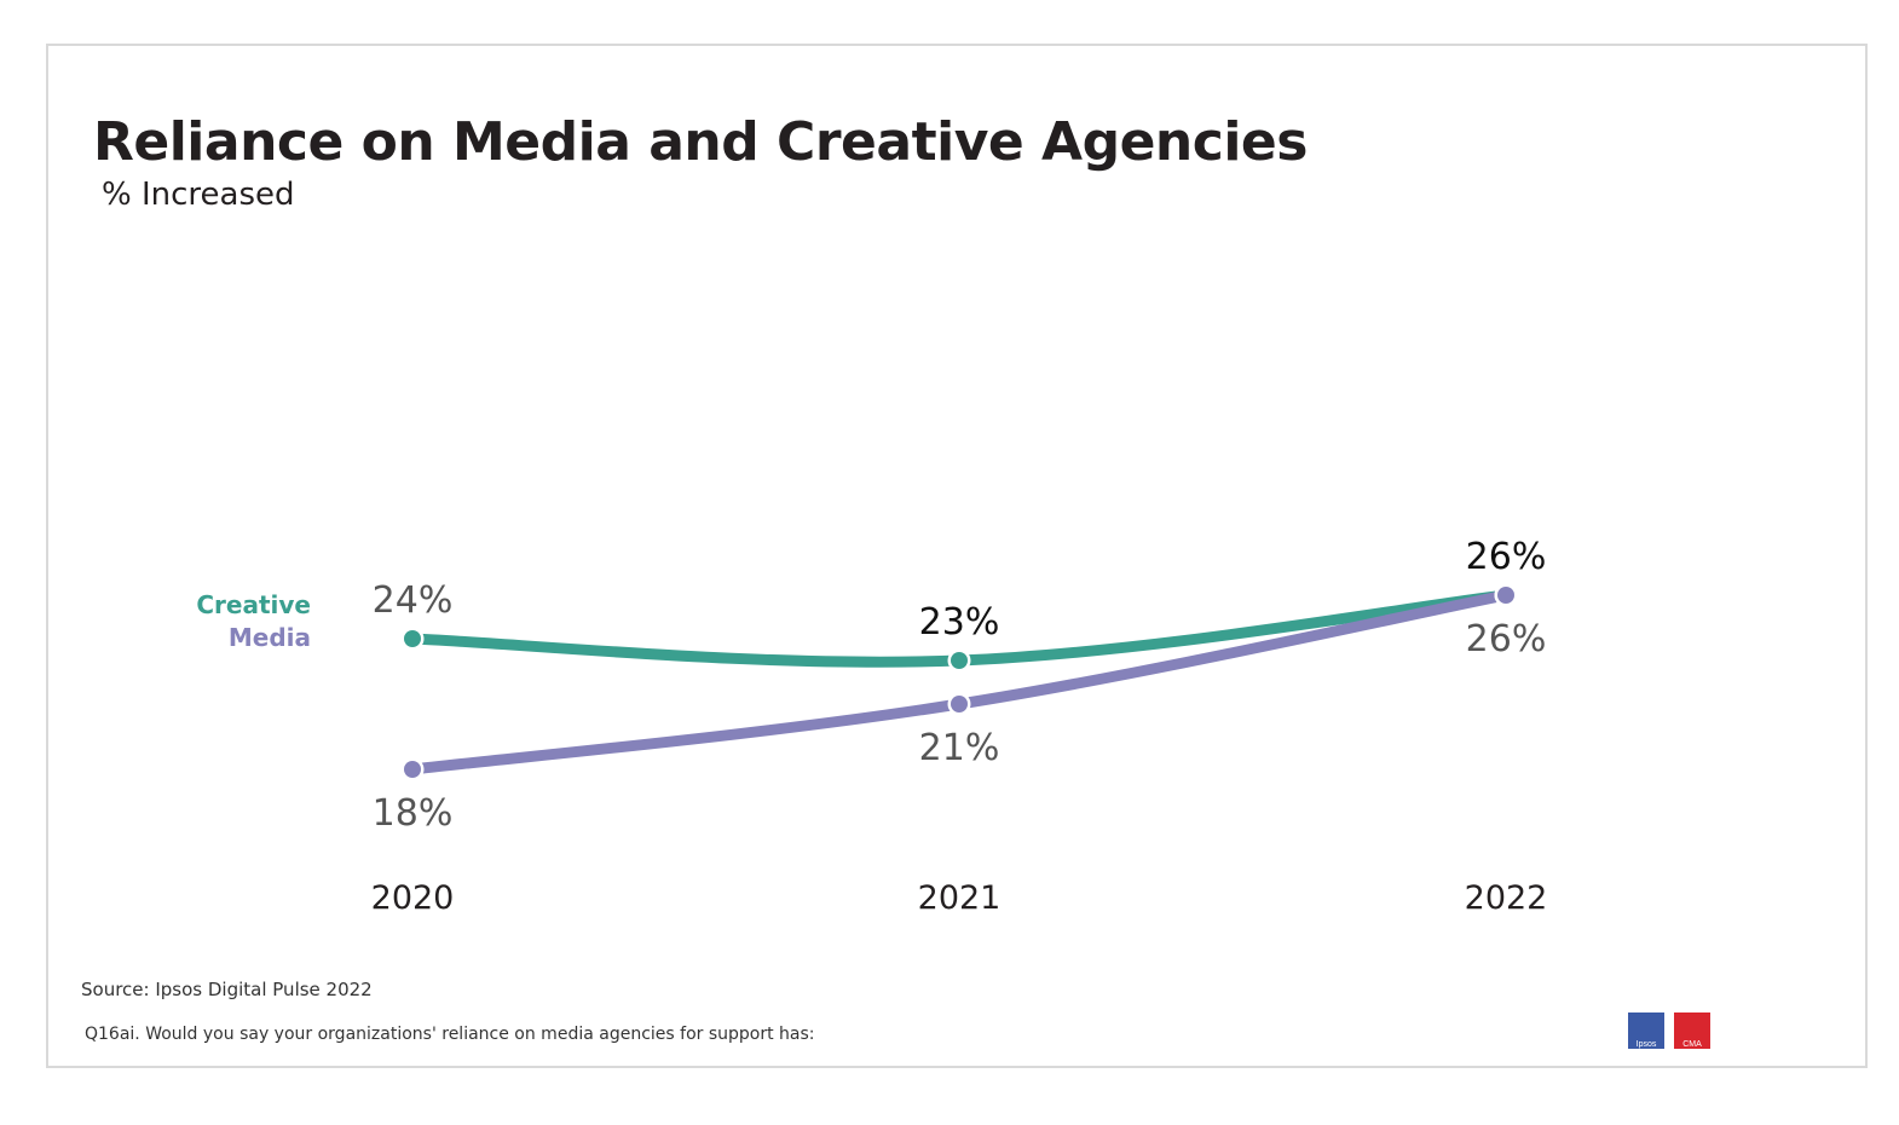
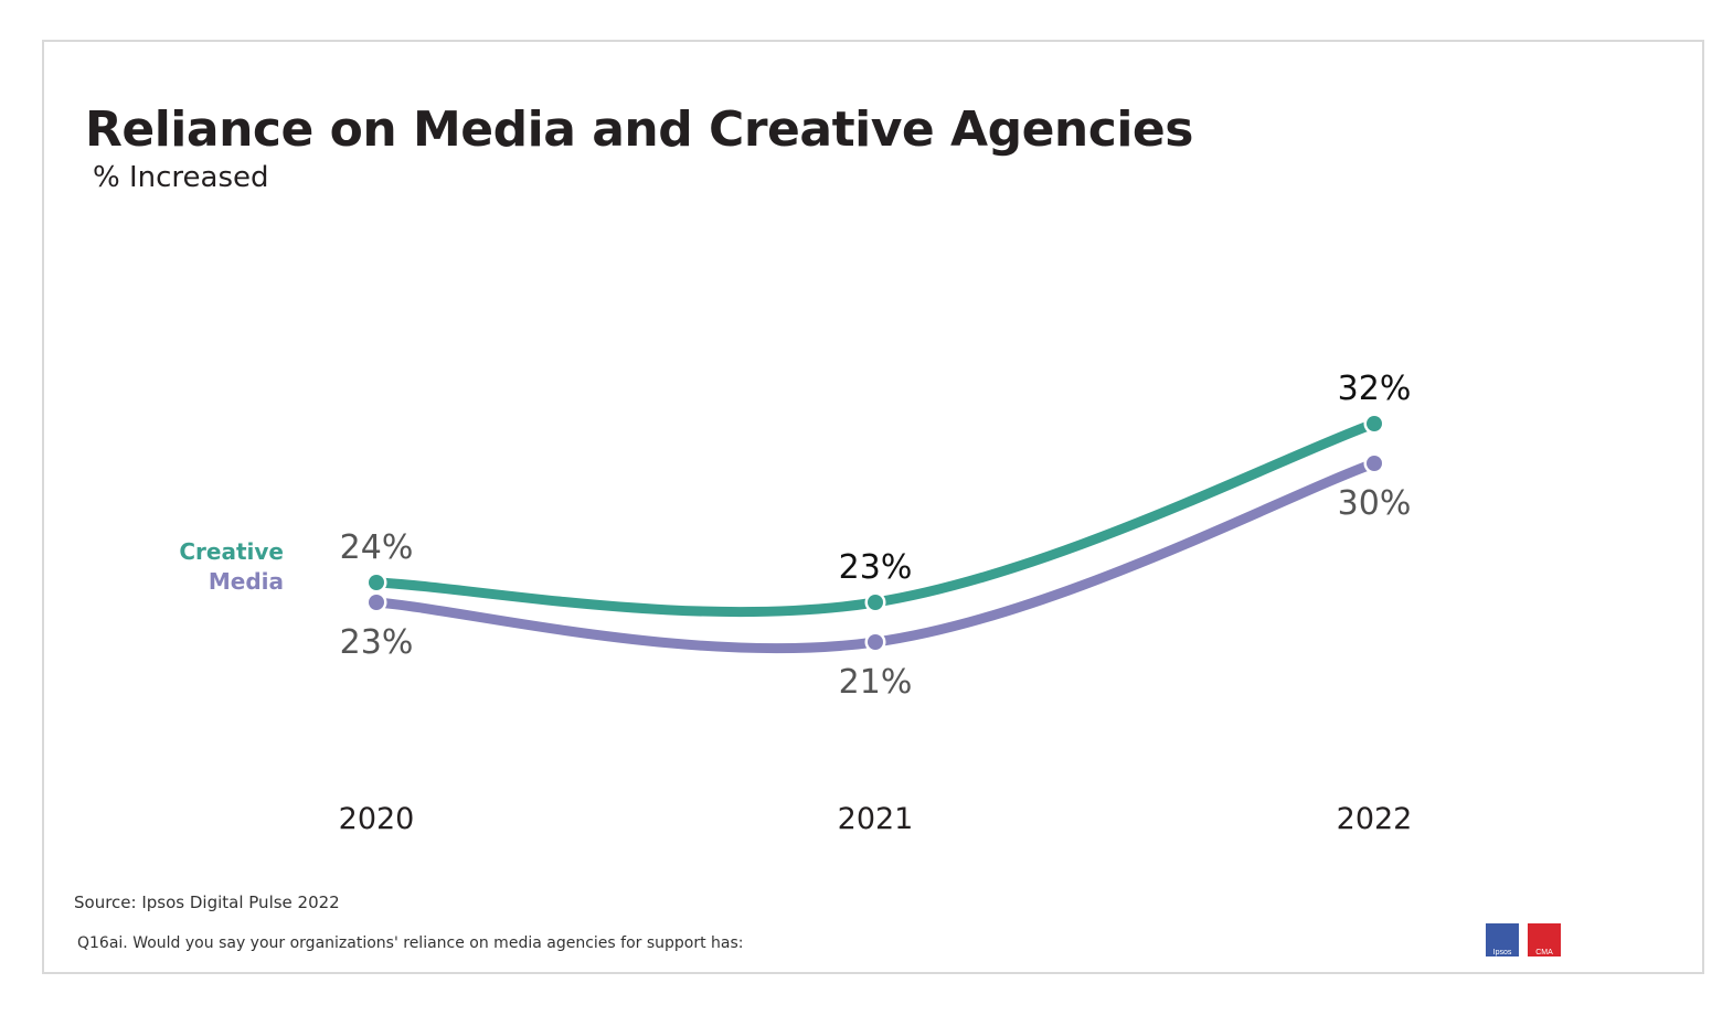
Media/2020: 18% -> 23%
Creative/2022: 26% -> 32%
Media/2022: 26% -> 30%
